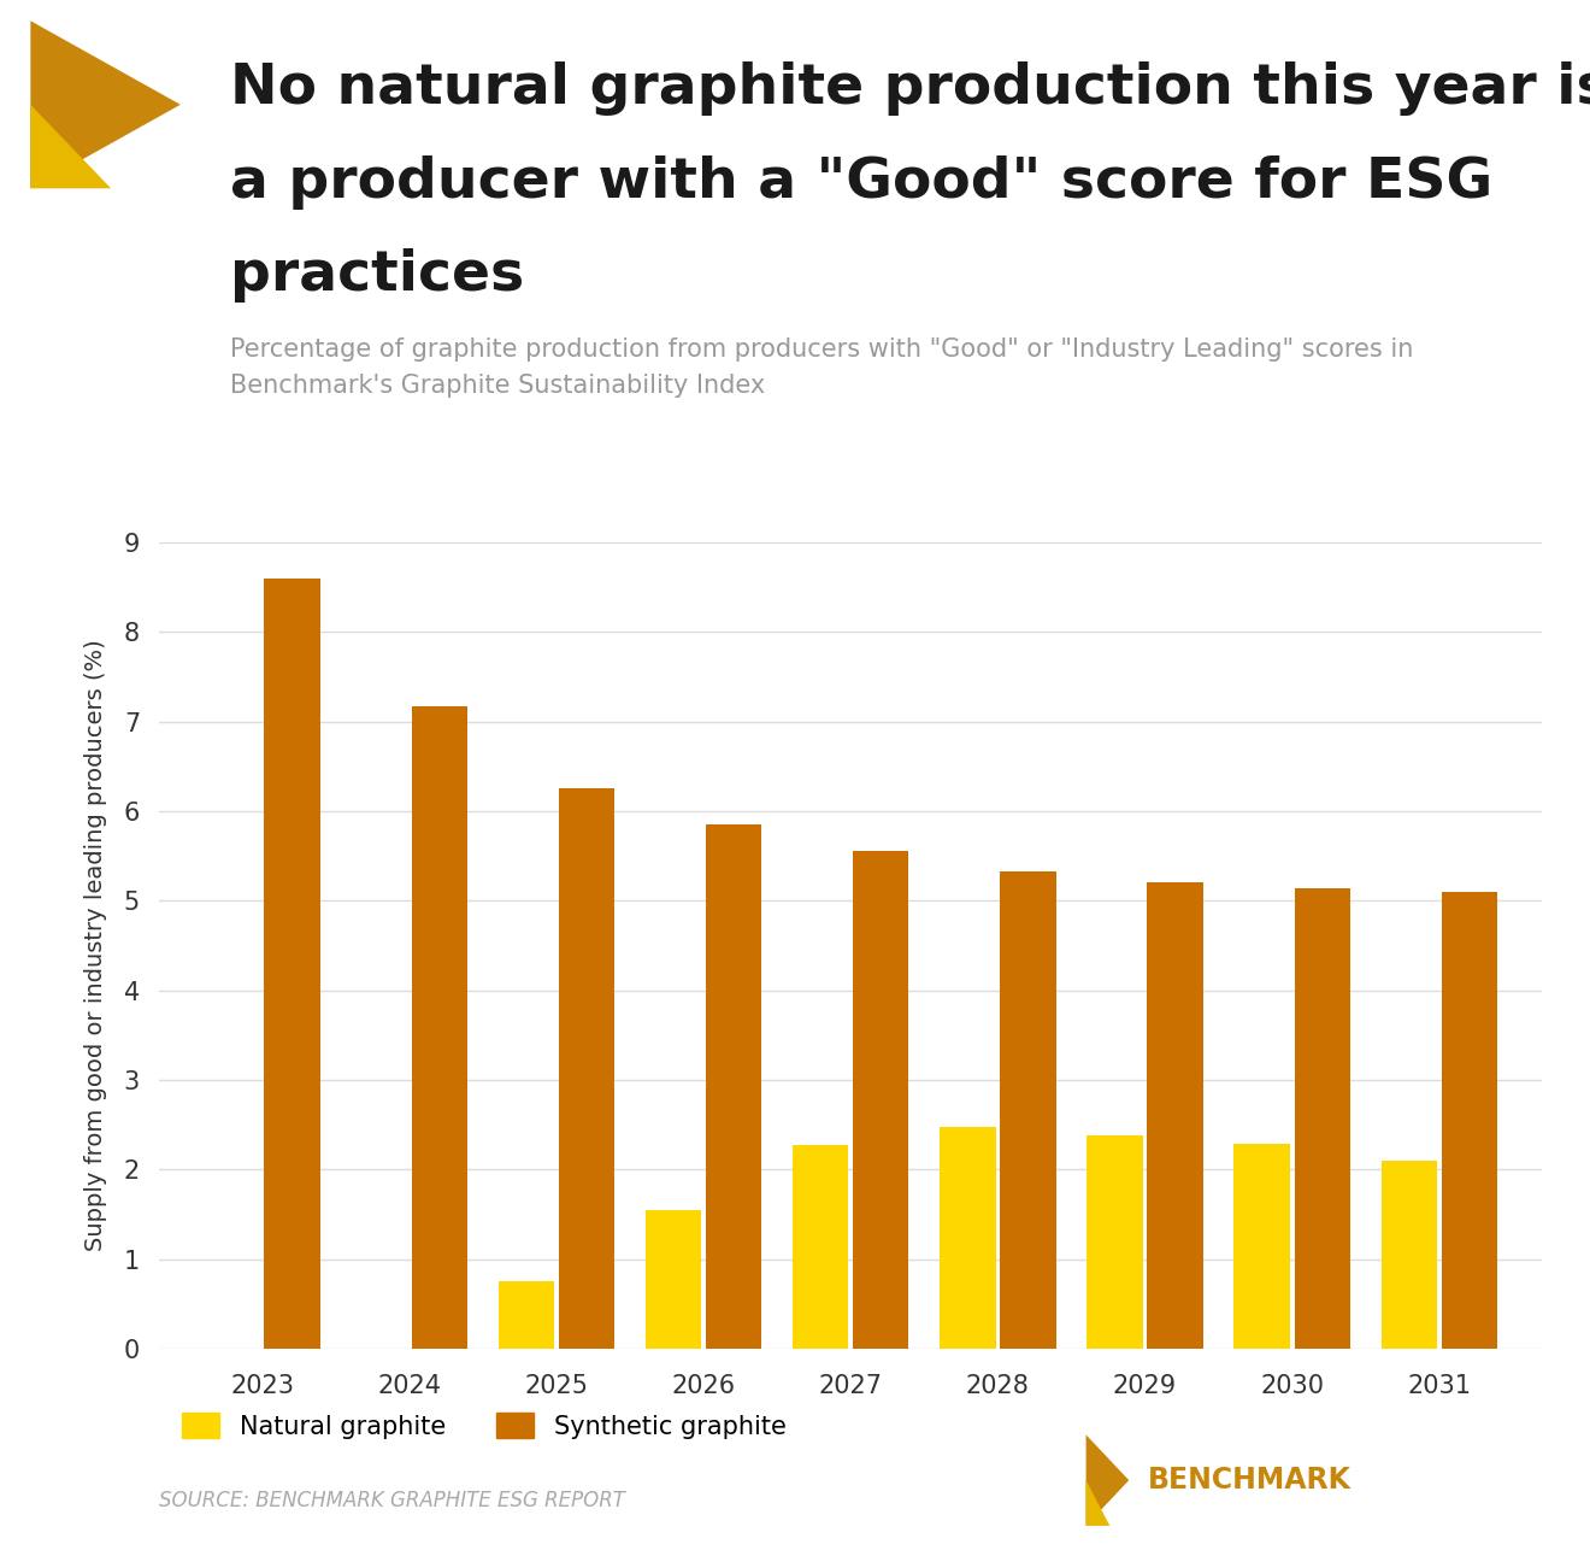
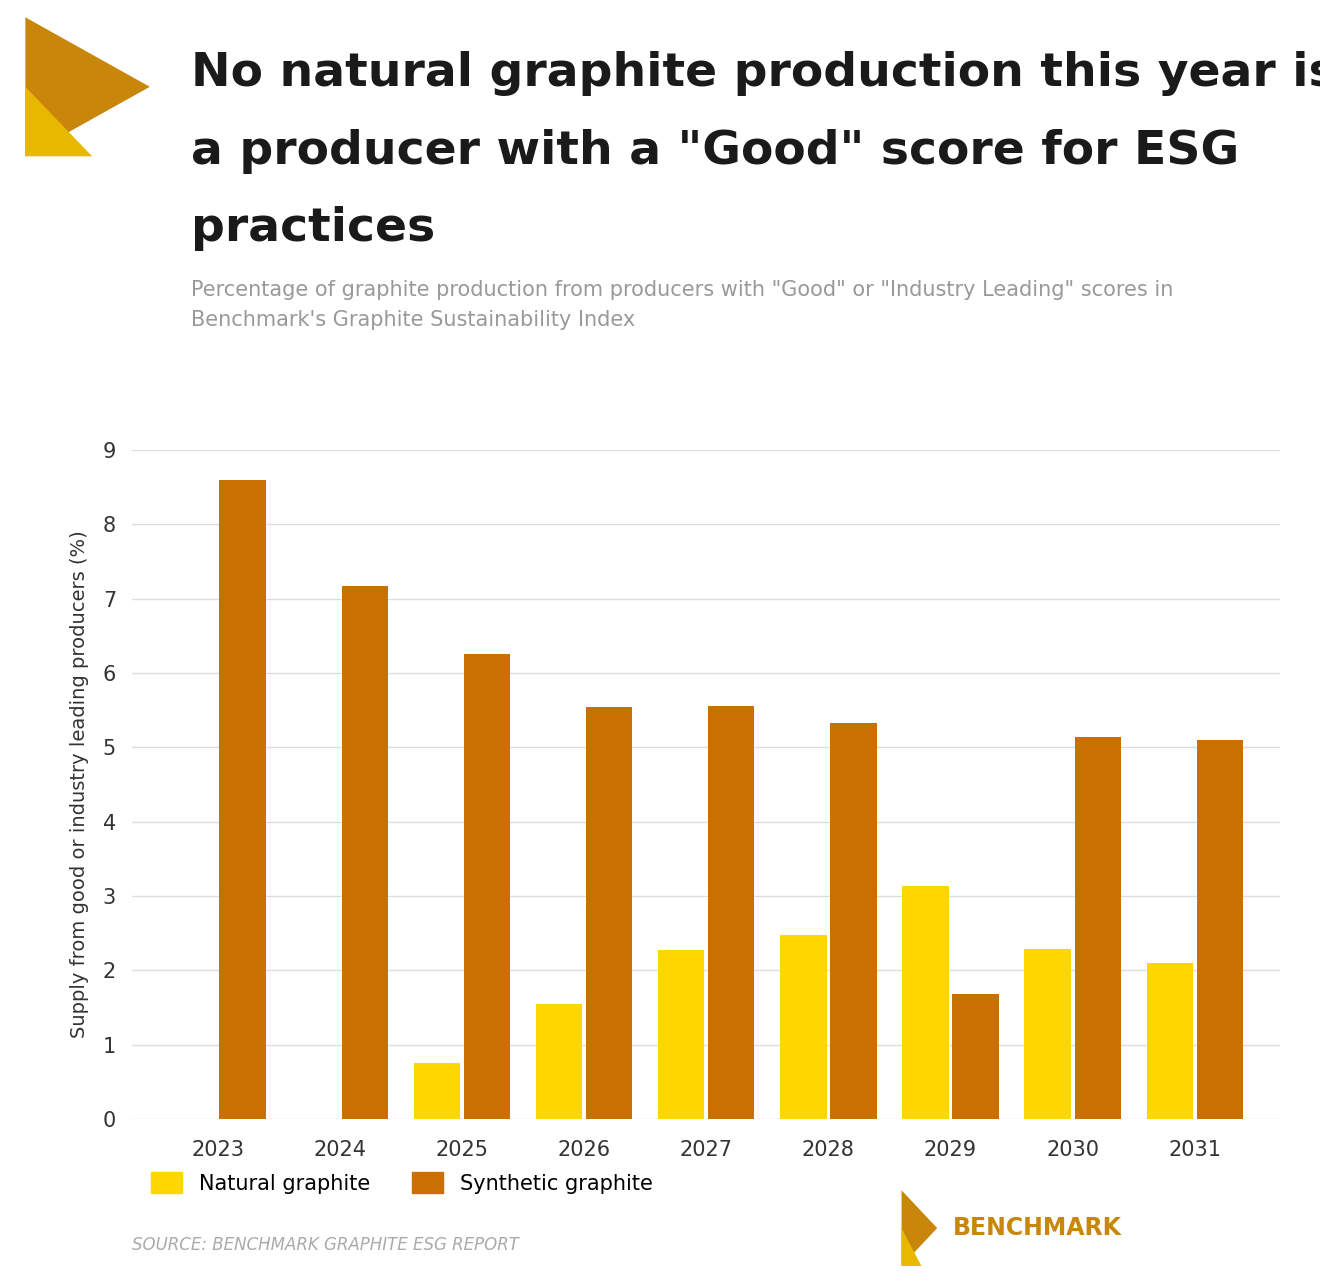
Synthetic graphite/2026: 5.85 -> 5.54
Natural graphite/2029: 2.38 -> 3.14
Synthetic graphite/2029: 5.20 -> 1.68
